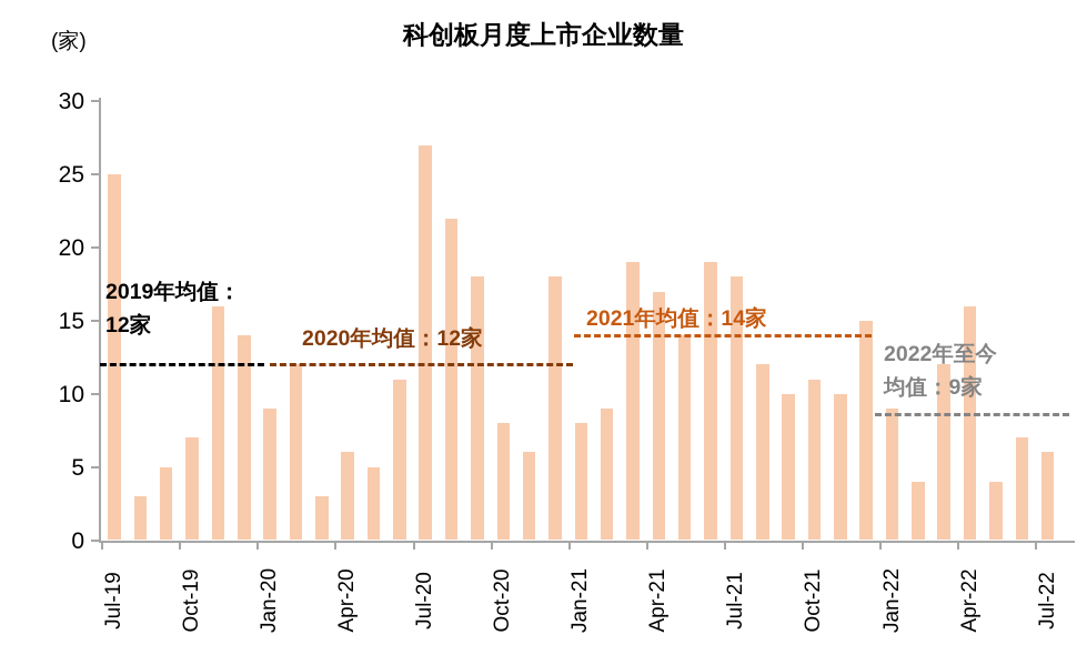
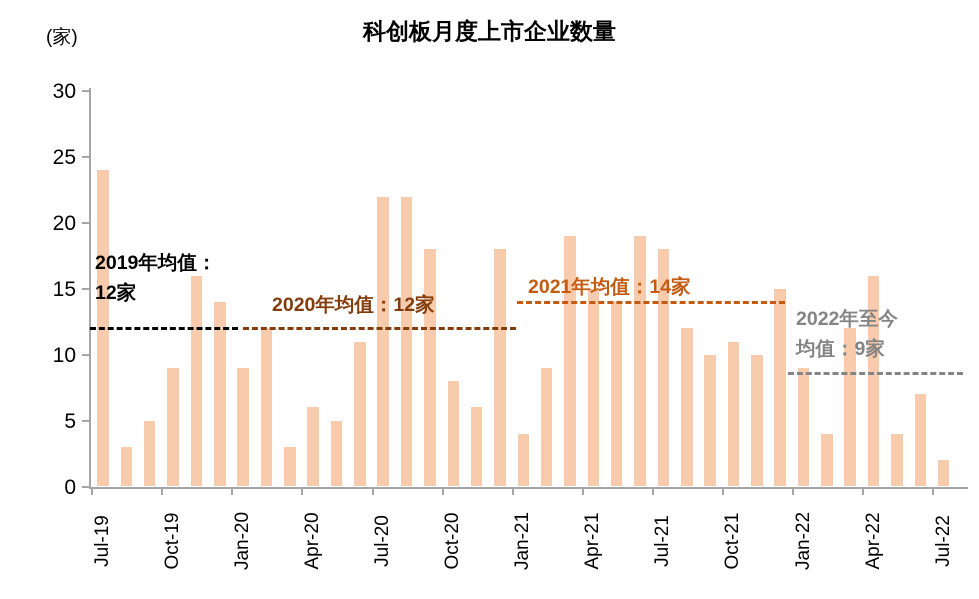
Jul-19: 25 -> 24
Oct-19: 7 -> 9
Jul-20: 27 -> 22
Jan-21: 8 -> 4
Apr-21: 17 -> 15
Jul-22: 6 -> 2
